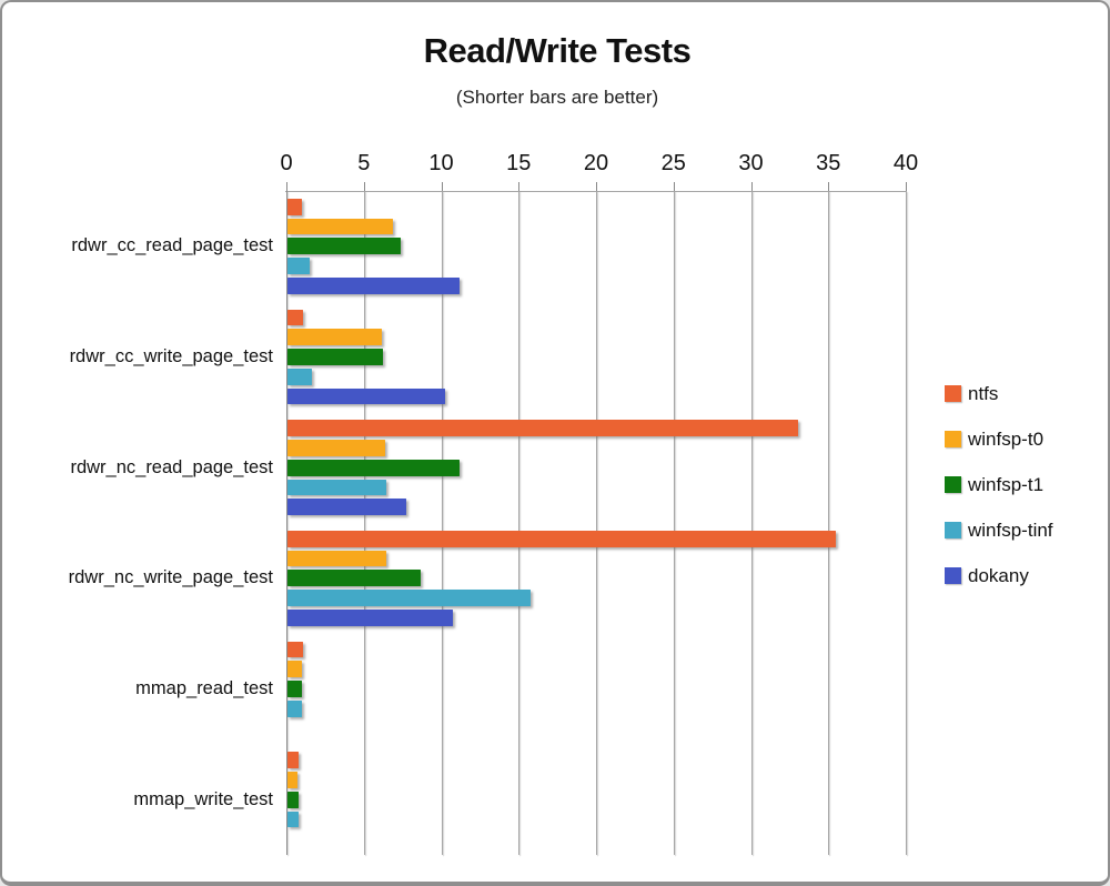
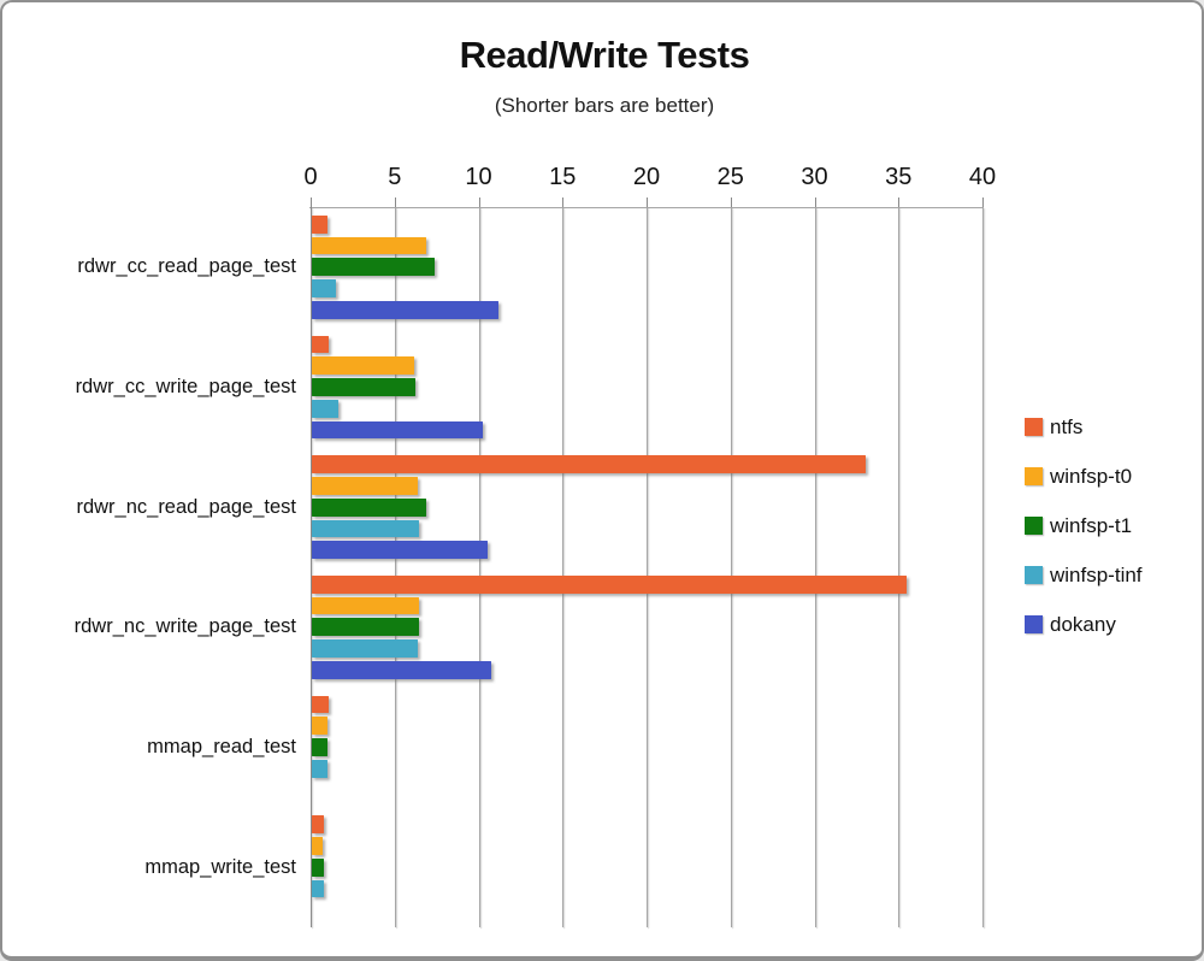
winfsp-t1/rdwr_nc_read_page_test: 11.1 -> 6.8
dokany/rdwr_nc_read_page_test: 7.7 -> 10.5
winfsp-t1/rdwr_nc_write_page_test: 8.6 -> 6.4
winfsp-tinf/rdwr_nc_write_page_test: 15.7 -> 6.3
